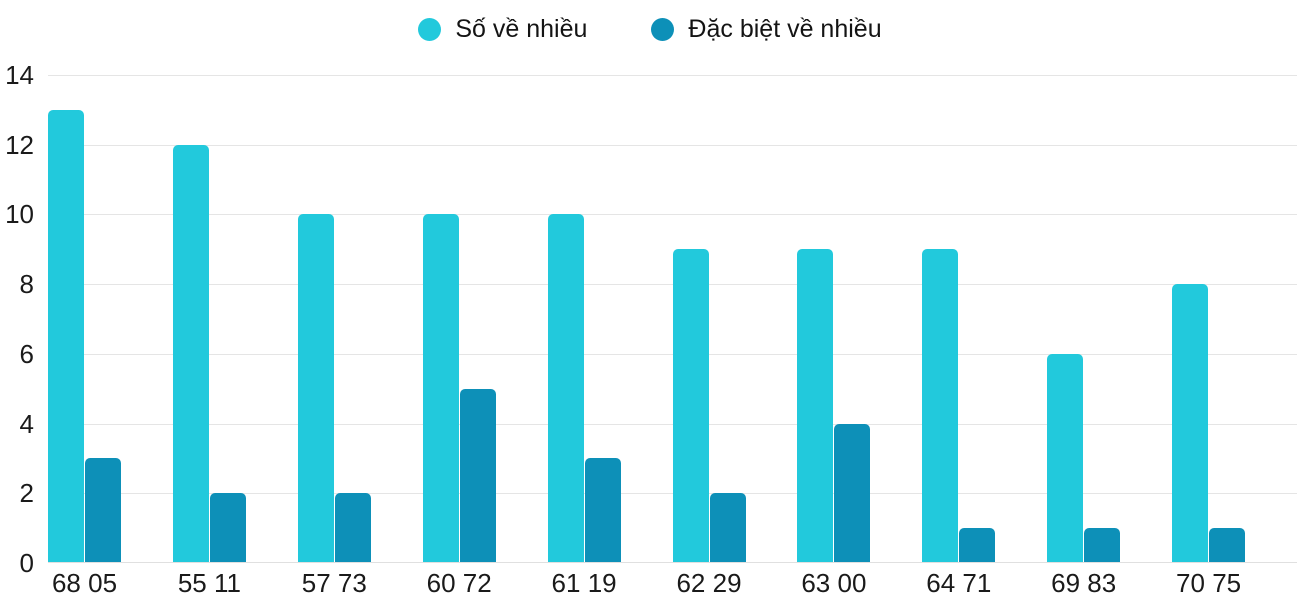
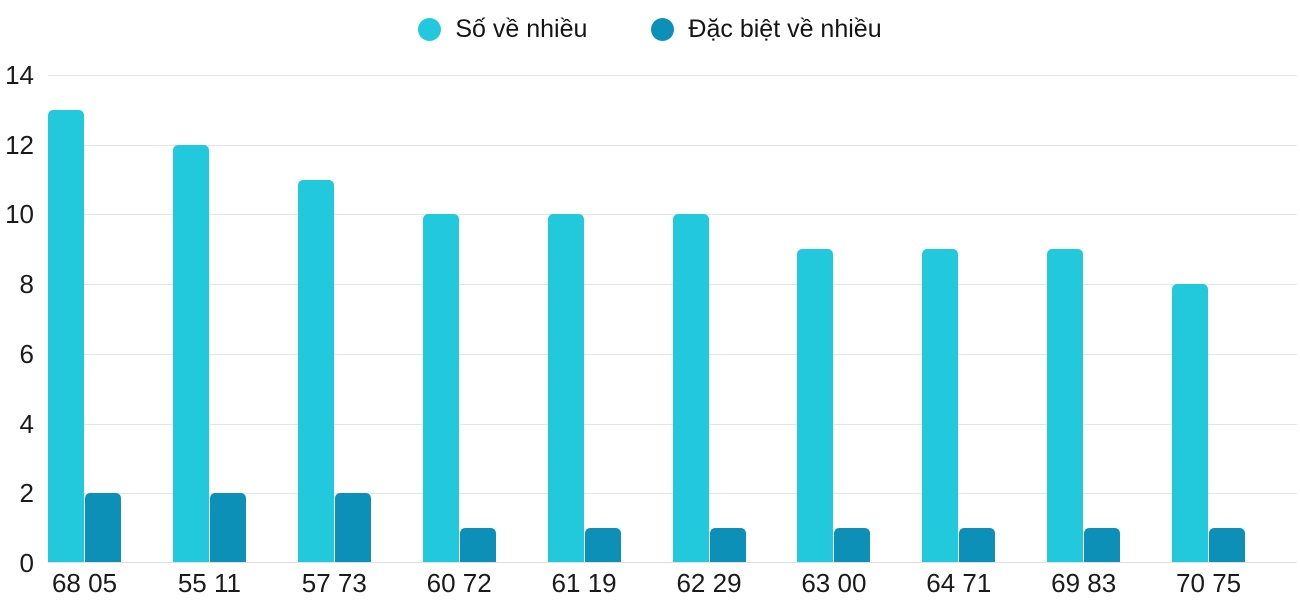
Đặc biệt về nhiều/68 05: 3 -> 2
Số về nhiều/57 73: 10 -> 11
Đặc biệt về nhiều/60 72: 5 -> 1
Đặc biệt về nhiều/61 19: 3 -> 1
Số về nhiều/62 29: 9 -> 10
Đặc biệt về nhiều/62 29: 2 -> 1
Đặc biệt về nhiều/63 00: 4 -> 1
Số về nhiều/69 83: 6 -> 9
